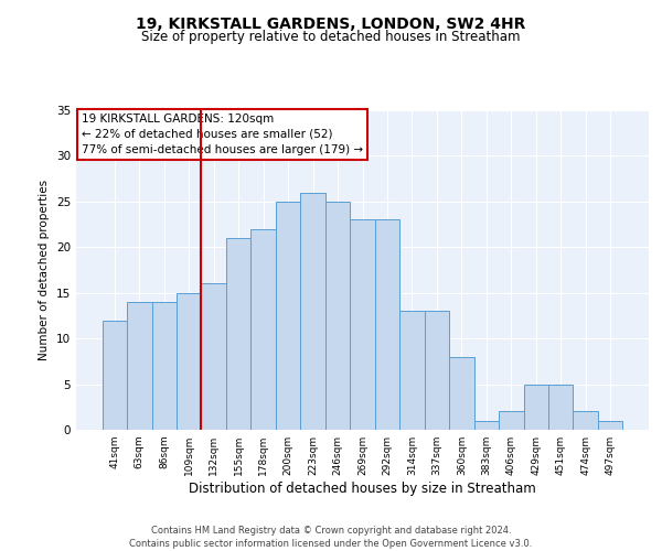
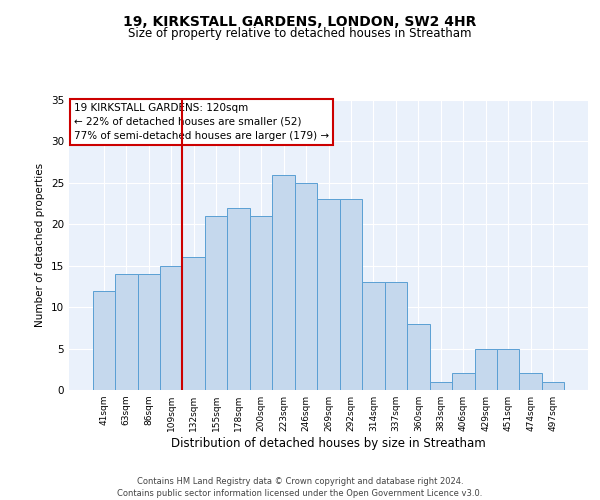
200sqm: 25 -> 21
